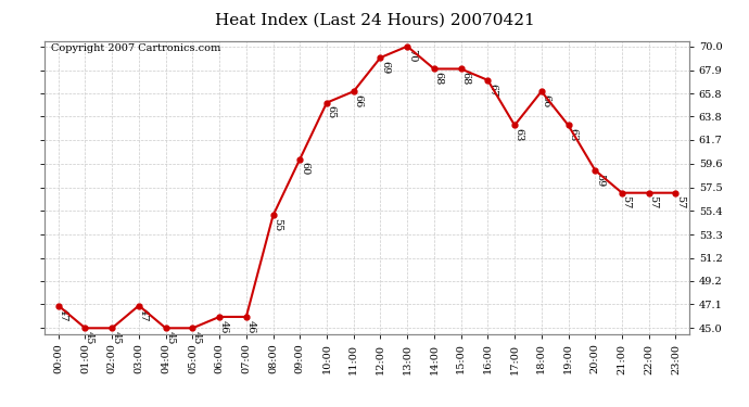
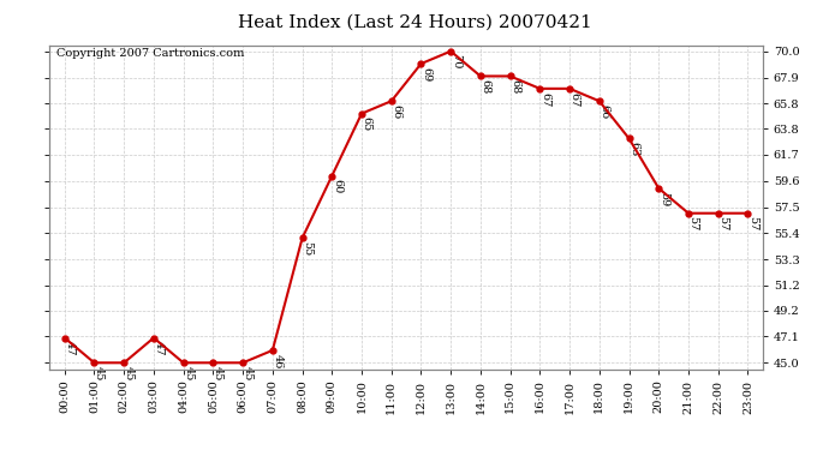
06:00: 46 -> 45
17:00: 63 -> 67
